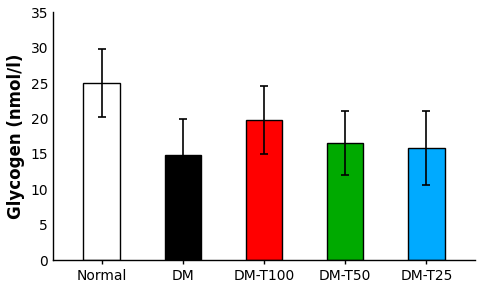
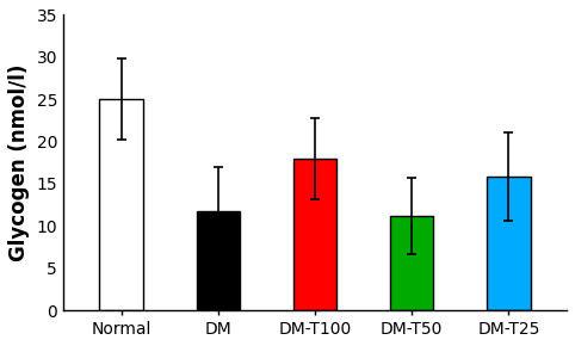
DM: 14.8 -> 11.8
DM-T100: 19.8 -> 18.0
DM-T50: 16.5 -> 11.2
